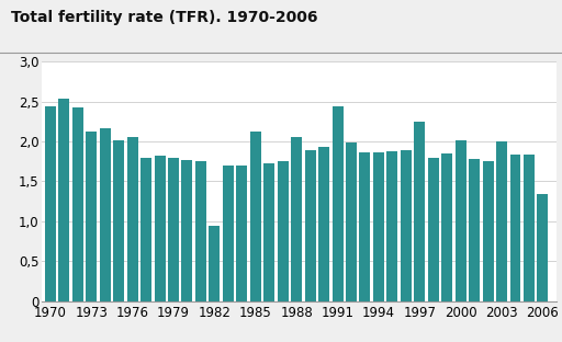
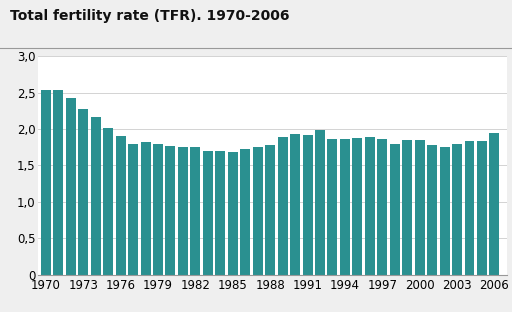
1970: 2,44 -> 2,54
1973: 2,12 -> 2,27
1976: 2,06 -> 1,90
1982: 0,94 -> 1,75
1985: 2,12 -> 1,68
1988: 2,06 -> 1,78
1991: 2,44 -> 1,92
1997: 2,24 -> 1,86
2000: 2,02 -> 1,85
2003: 2,00 -> 1,80
2006: 1,34 -> 1,95
